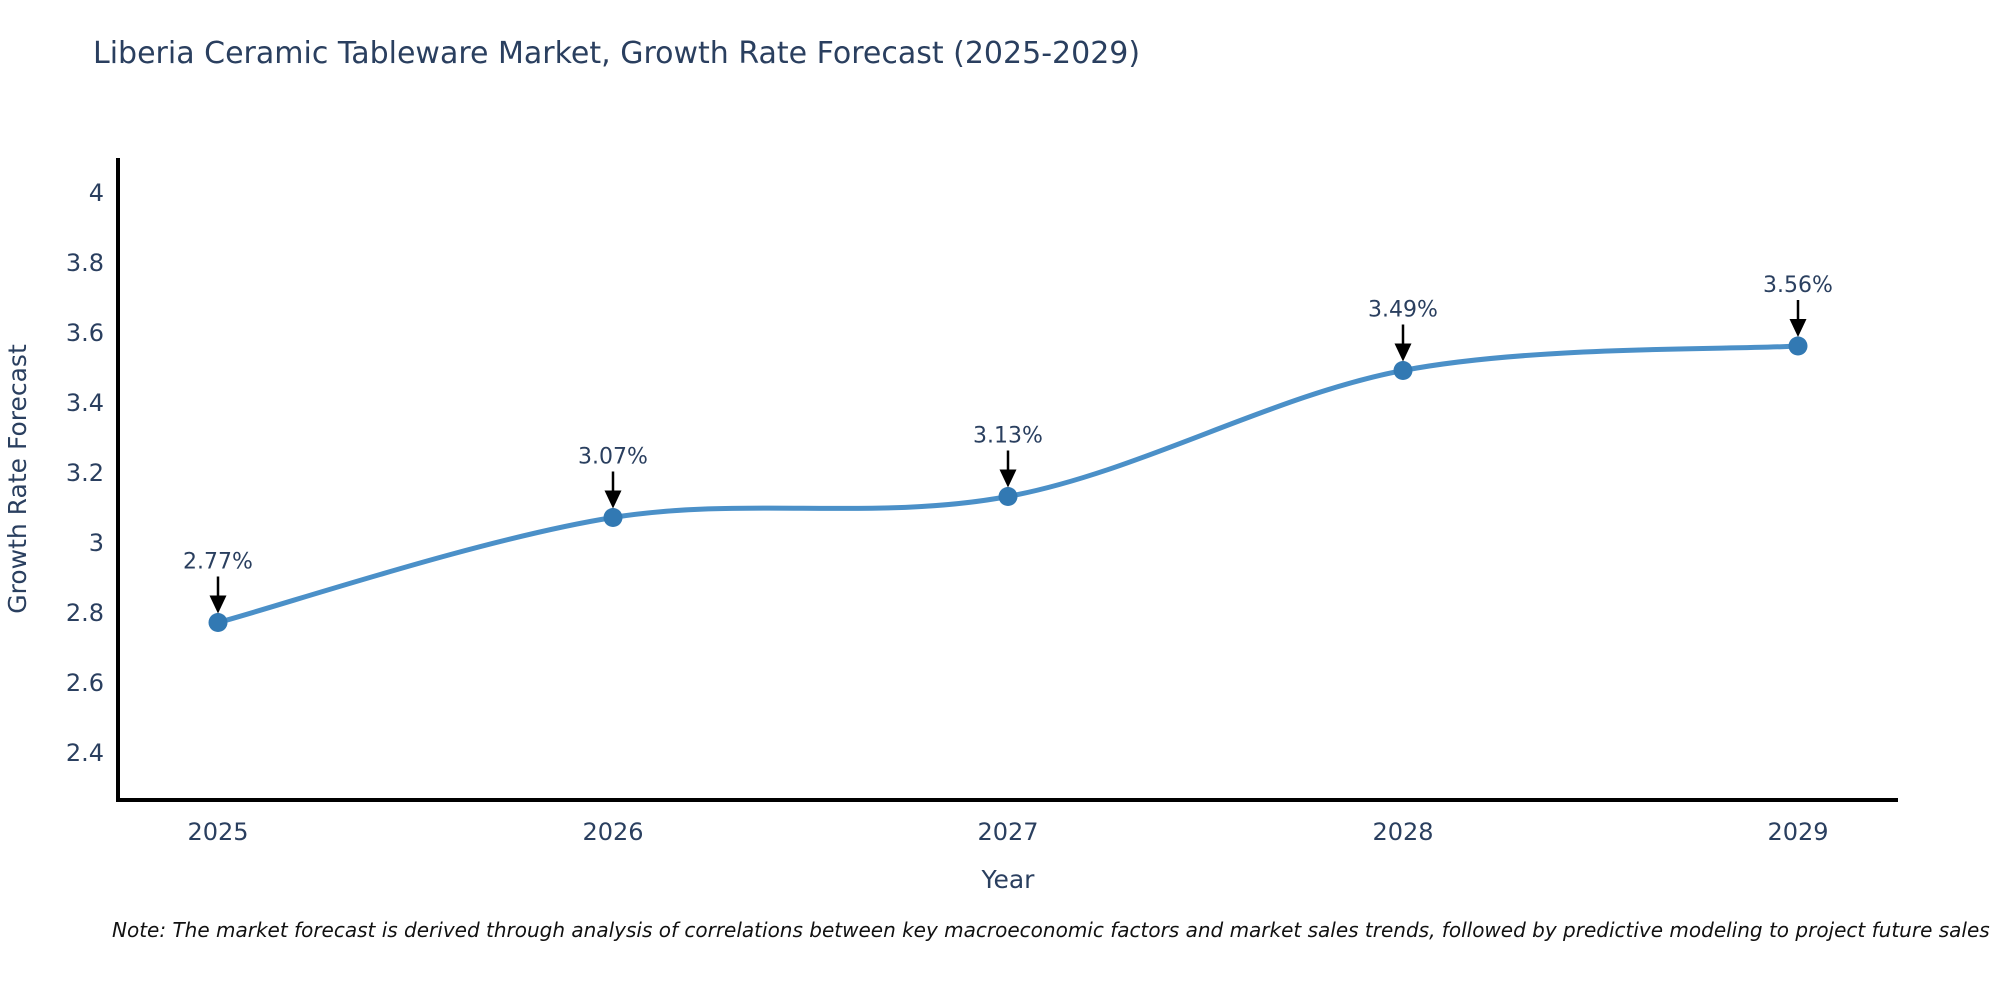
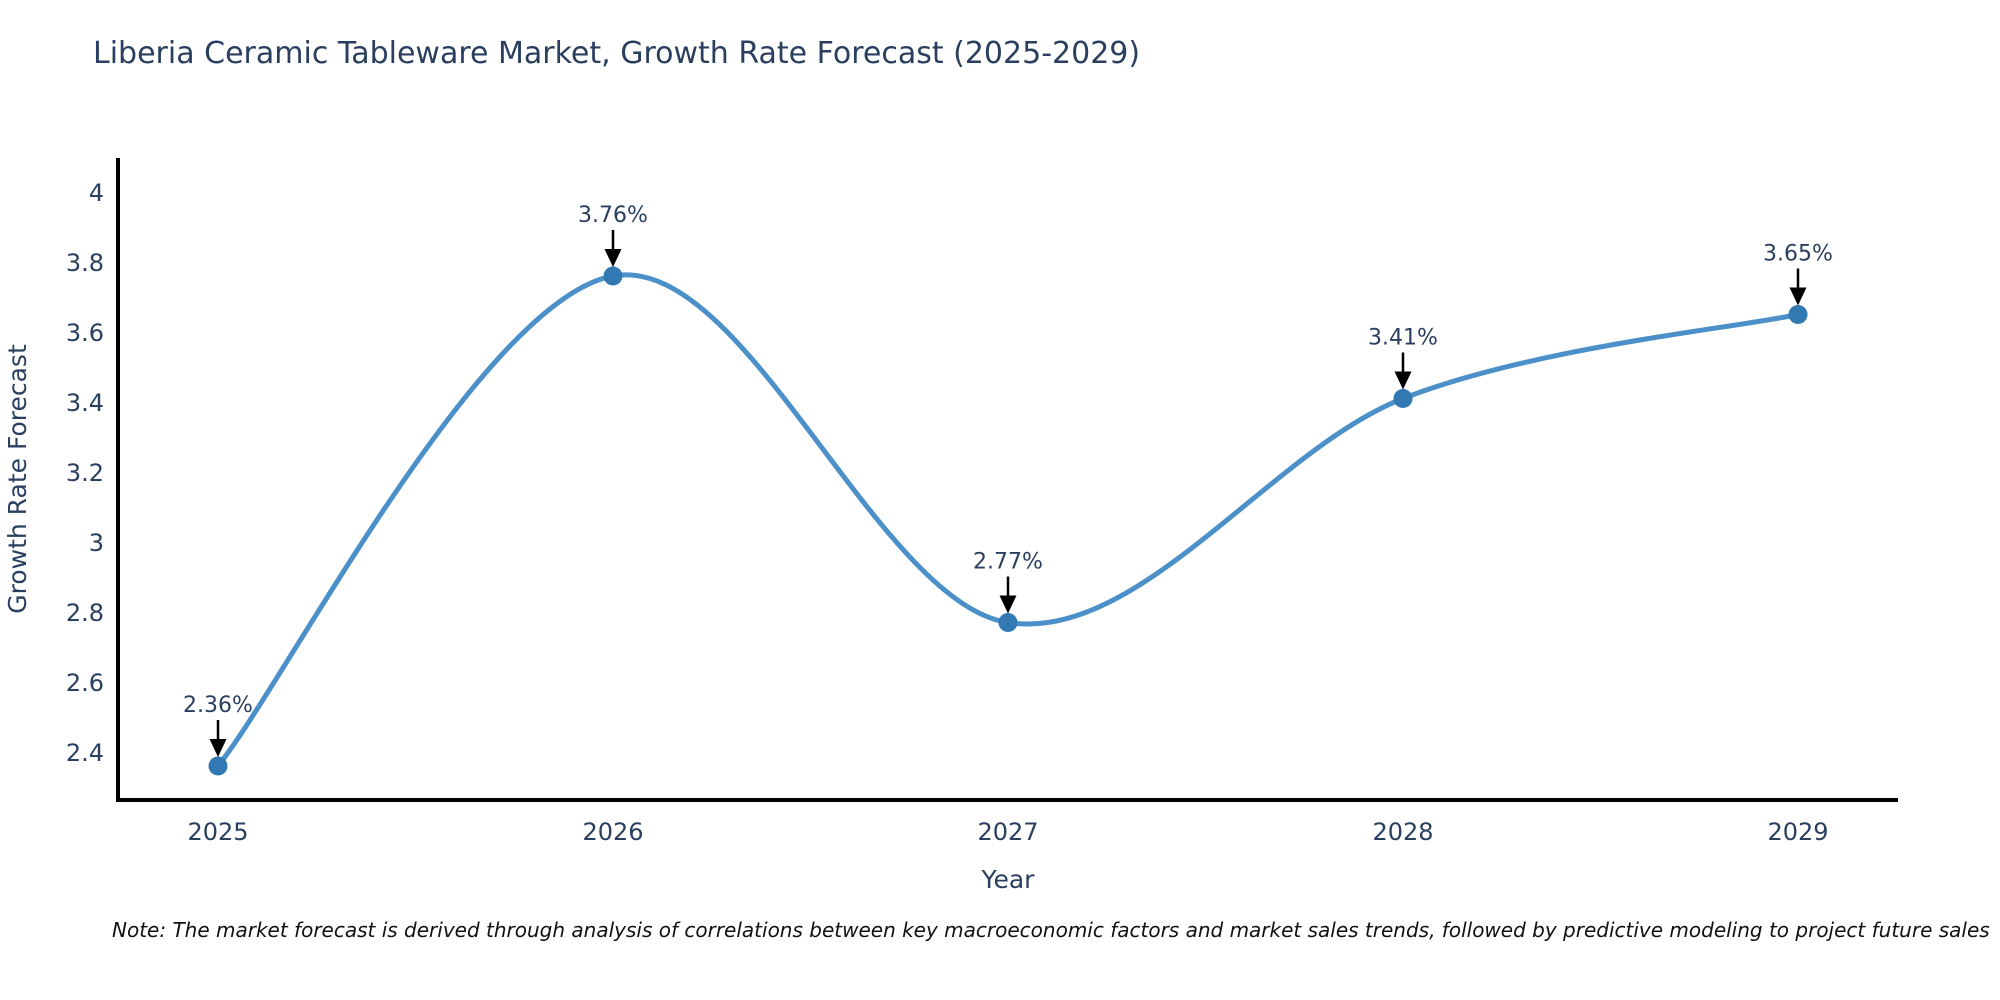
2025: 2.77% -> 2.36%
2026: 3.07% -> 3.76%
2027: 3.13% -> 2.77%
2028: 3.49% -> 3.41%
2029: 3.56% -> 3.65%
